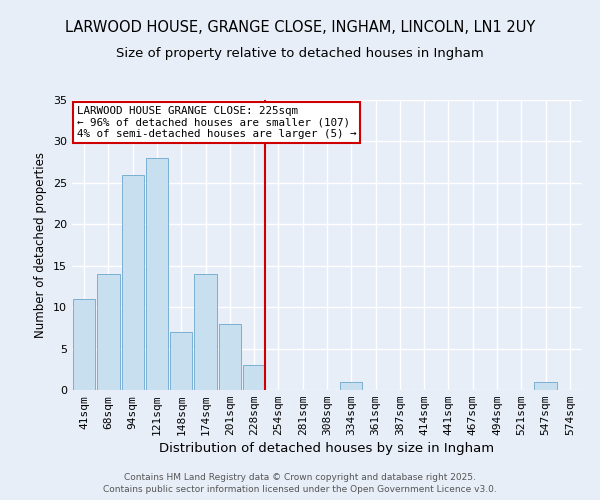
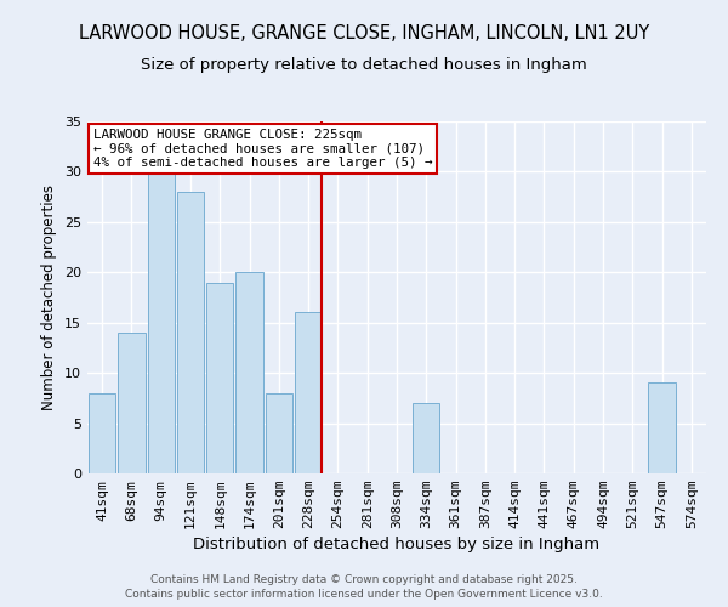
41sqm: 11 -> 8
94sqm: 26 -> 30
148sqm: 7 -> 19
174sqm: 14 -> 20
228sqm: 3 -> 16
334sqm: 1 -> 7
547sqm: 1 -> 9
